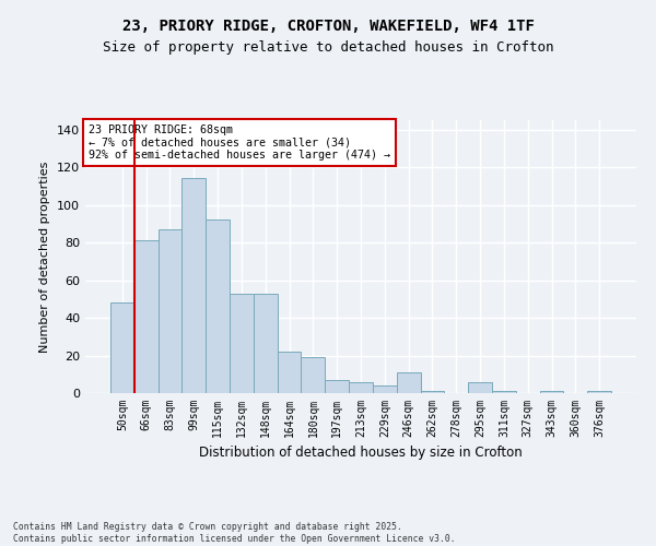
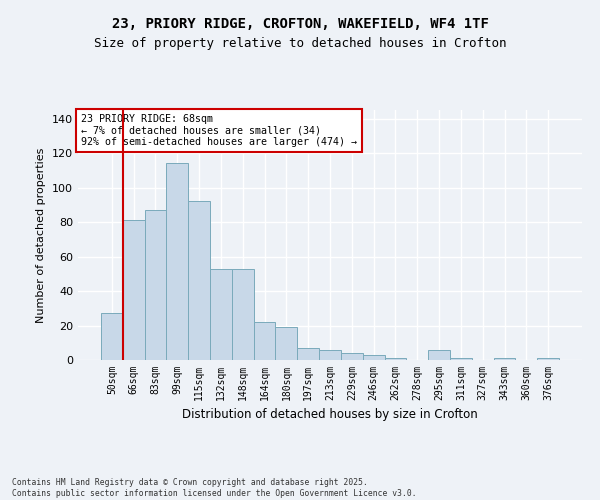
50sqm: 48 -> 27
246sqm: 11 -> 3
